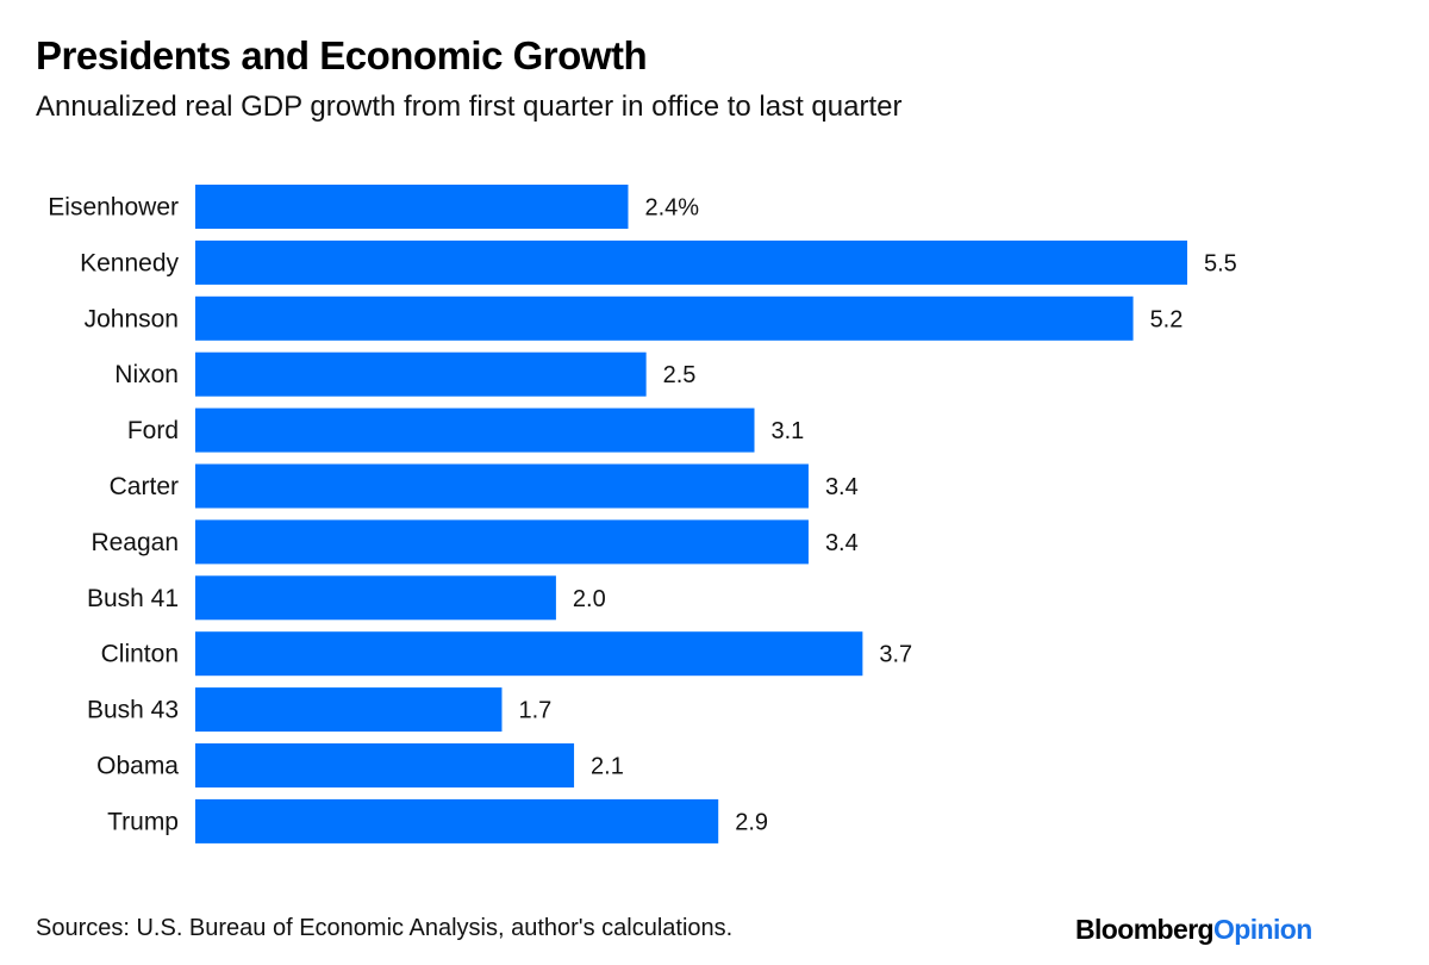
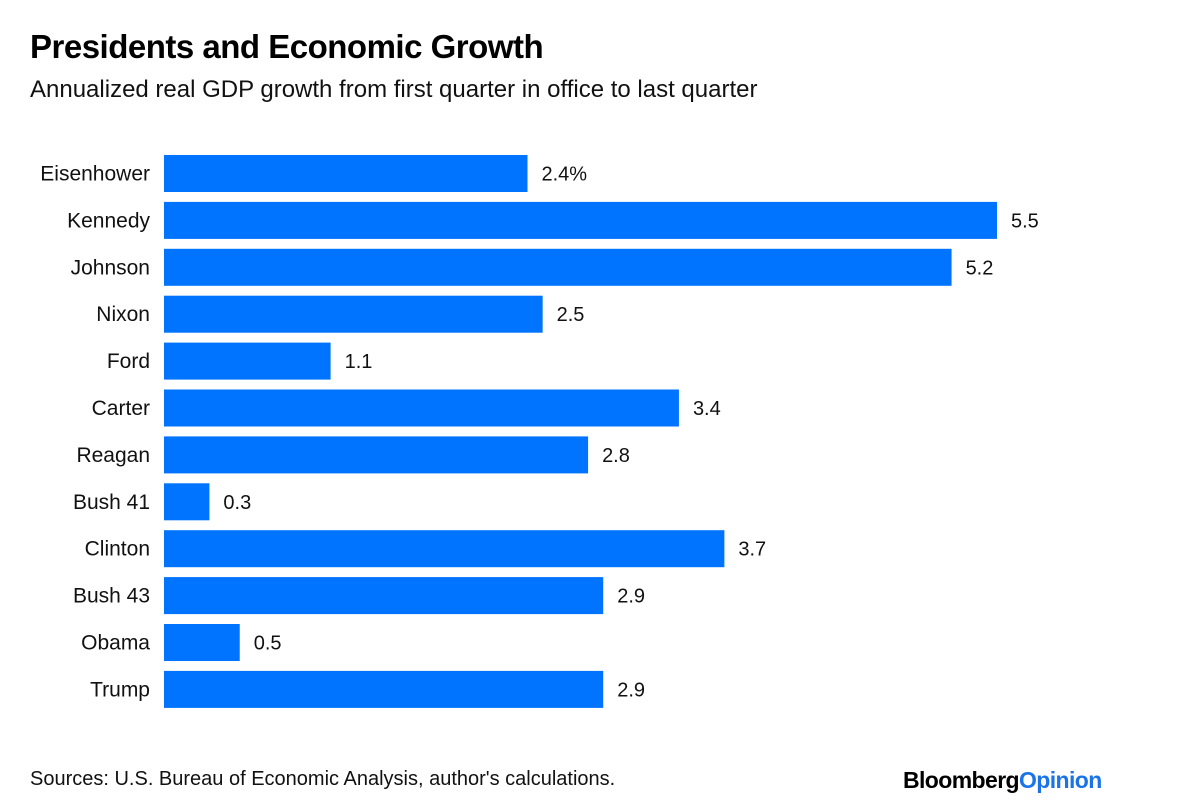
Ford: 3.1 -> 1.1
Reagan: 3.4 -> 2.8
Bush 41: 2.0 -> 0.3
Bush 43: 1.7 -> 2.9
Obama: 2.1 -> 0.5
